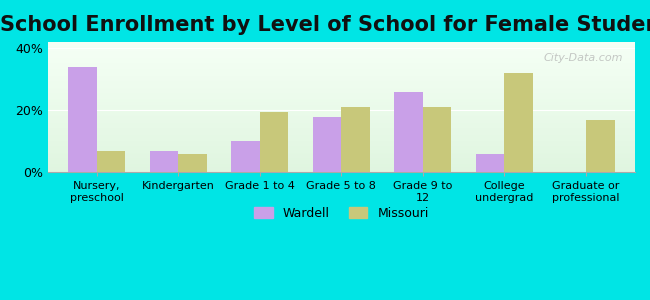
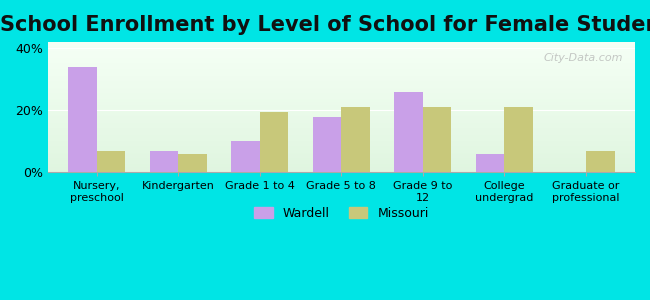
Missouri/College undergrad: 32.0% -> 21.0%
Missouri/Graduate or professional: 17.0% -> 7.0%
